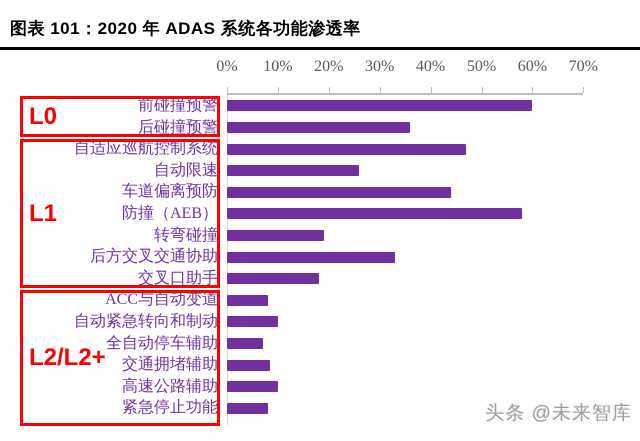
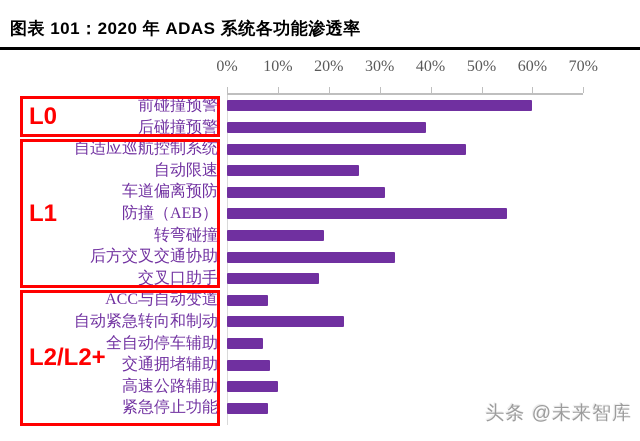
后碰撞预警: 36% -> 39%
车道偏离预防: 44% -> 31%
防撞（AEB）: 58% -> 55%
自动紧急转向和制动: 10% -> 23%
